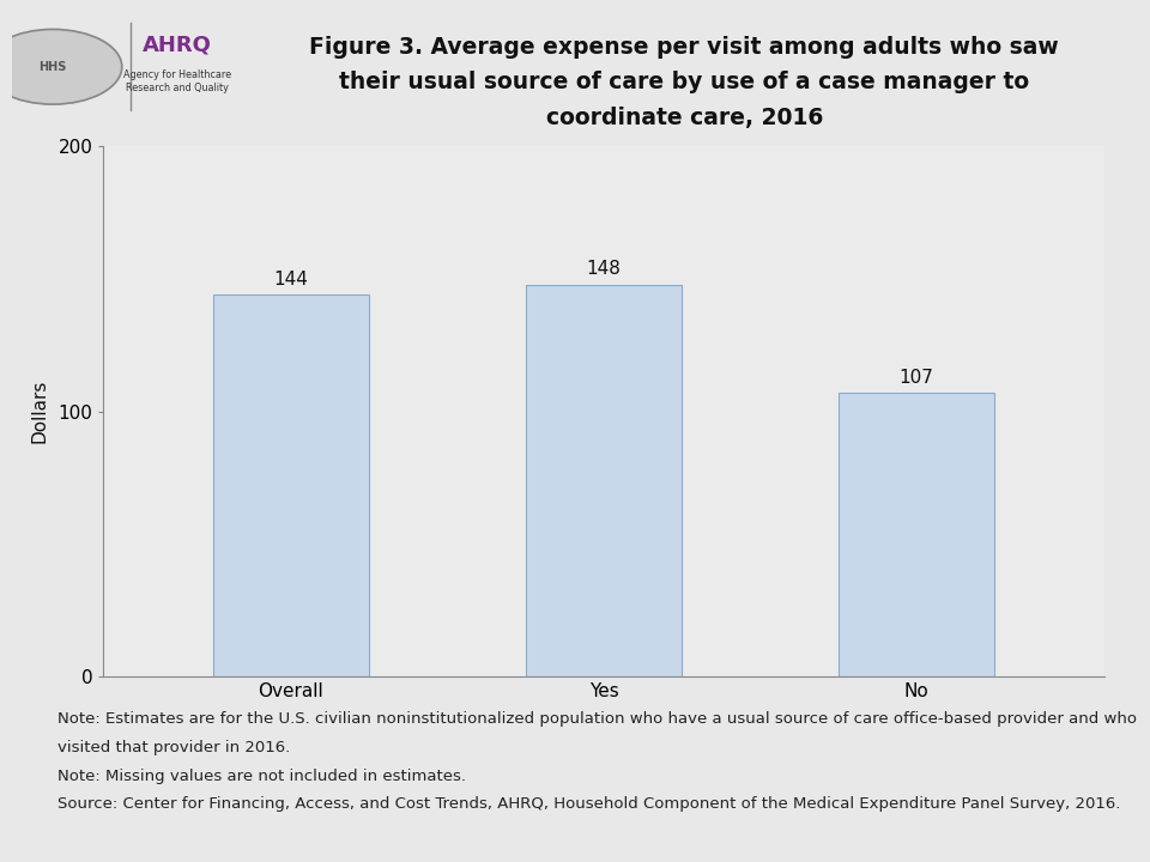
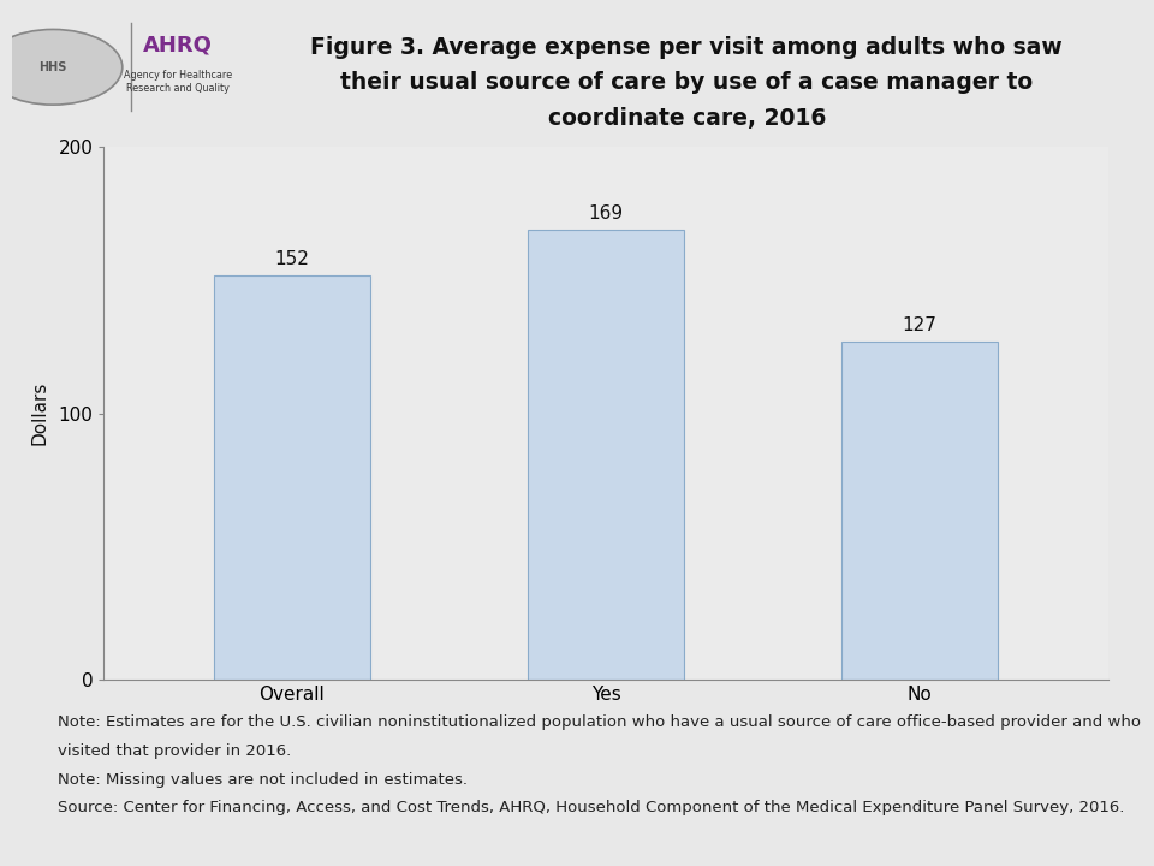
Overall: 144 -> 152
Yes: 148 -> 169
No: 107 -> 127
